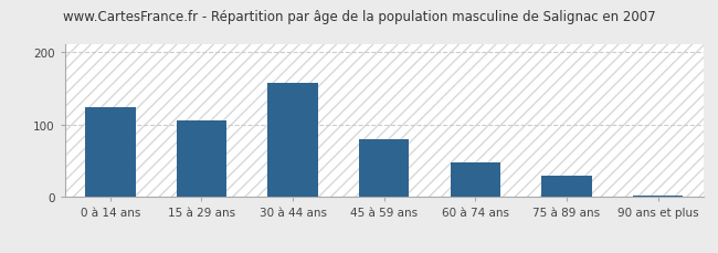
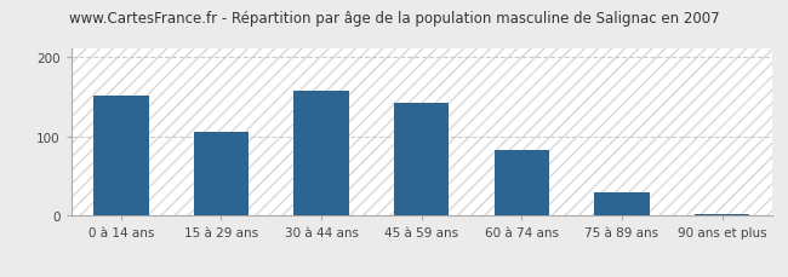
0 à 14 ans: 124 -> 152
45 à 59 ans: 80 -> 142
60 à 74 ans: 48 -> 83
